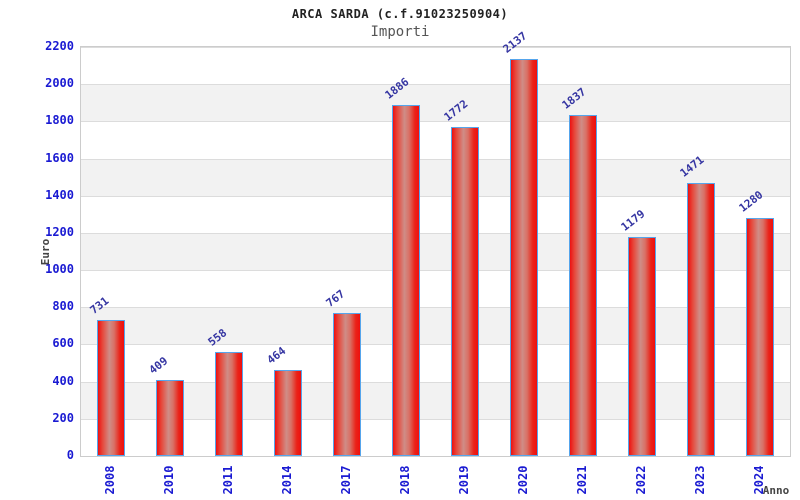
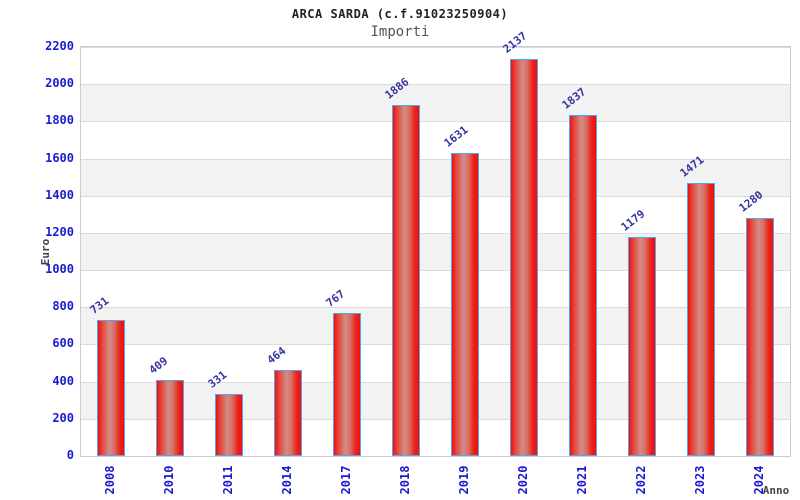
2011: 558 -> 331
2019: 1772 -> 1631
